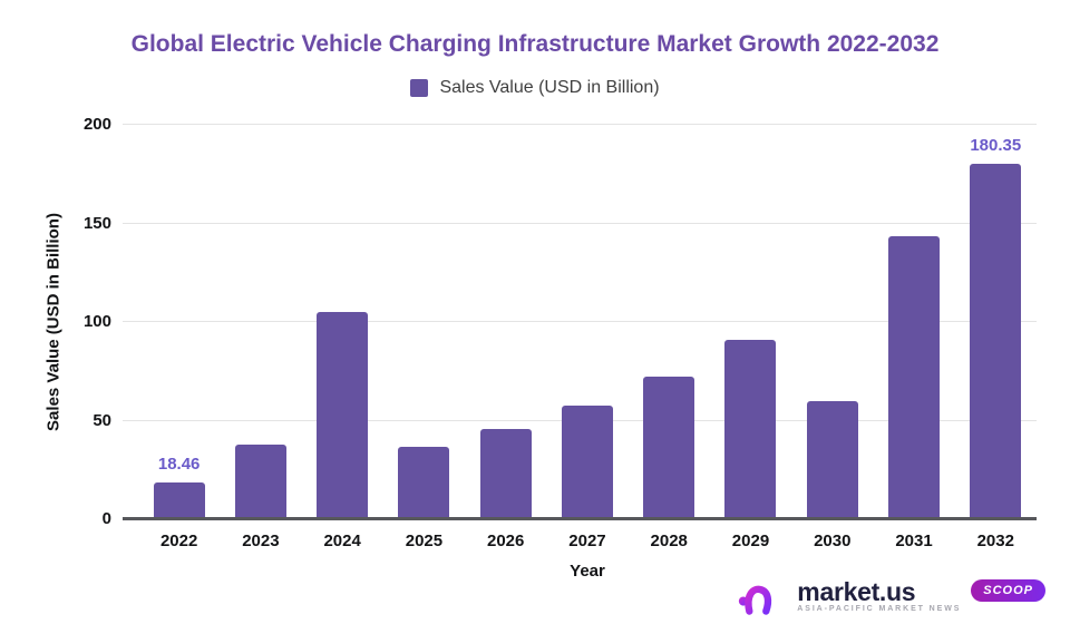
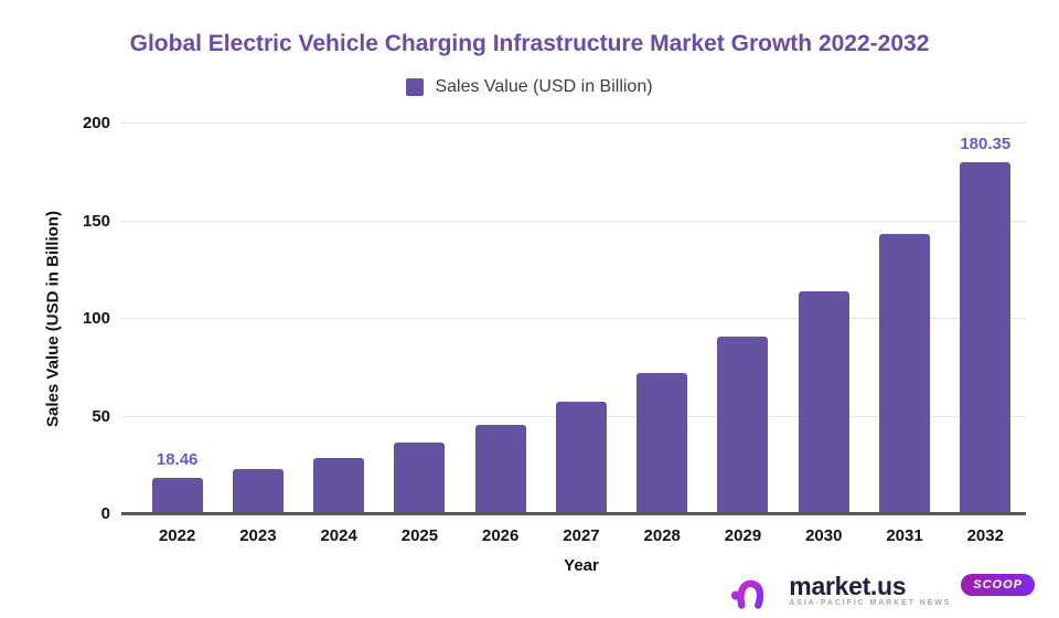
2023: 38 -> 23
2024: 105 -> 29
2030: 60 -> 114
